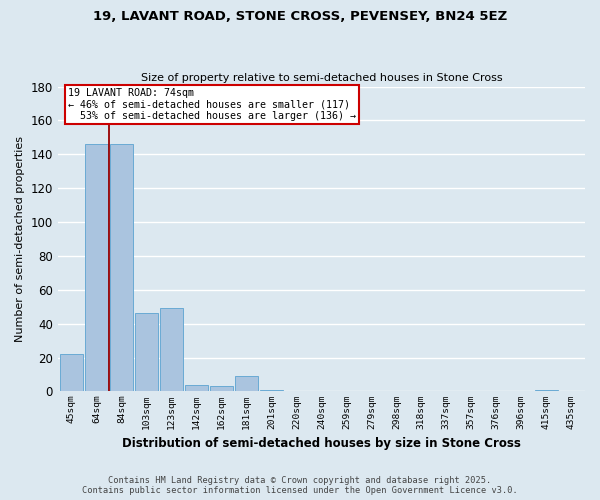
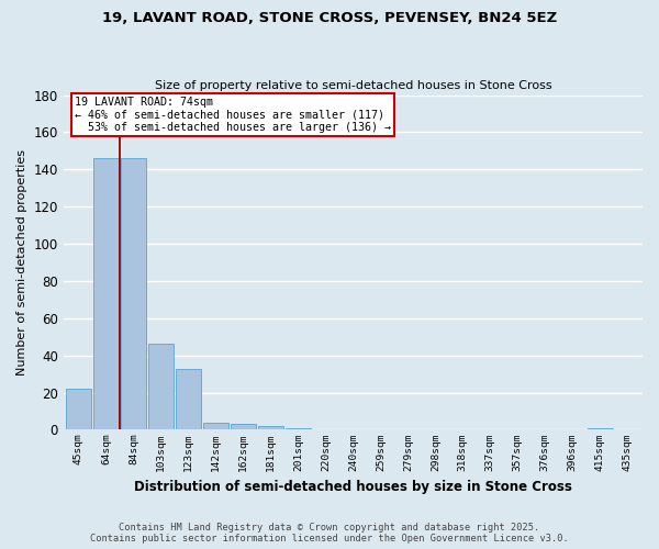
123sqm: 49 -> 33
181sqm: 9 -> 2
